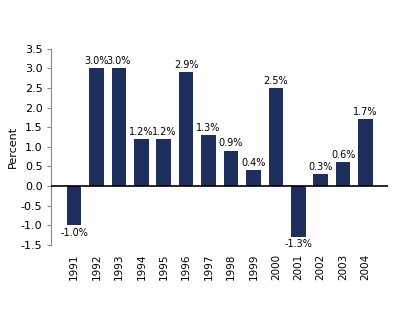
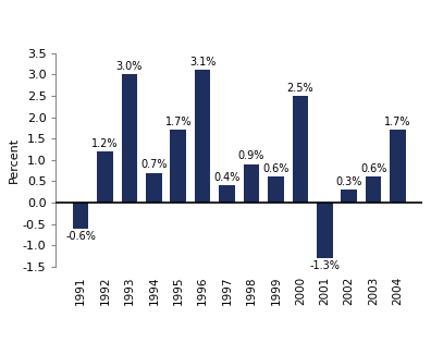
1991: -1.0% -> -0.6%
1992: 3.0% -> 1.2%
1994: 1.2% -> 0.7%
1995: 1.2% -> 1.7%
1996: 2.9% -> 3.1%
1997: 1.3% -> 0.4%
1999: 0.4% -> 0.6%
